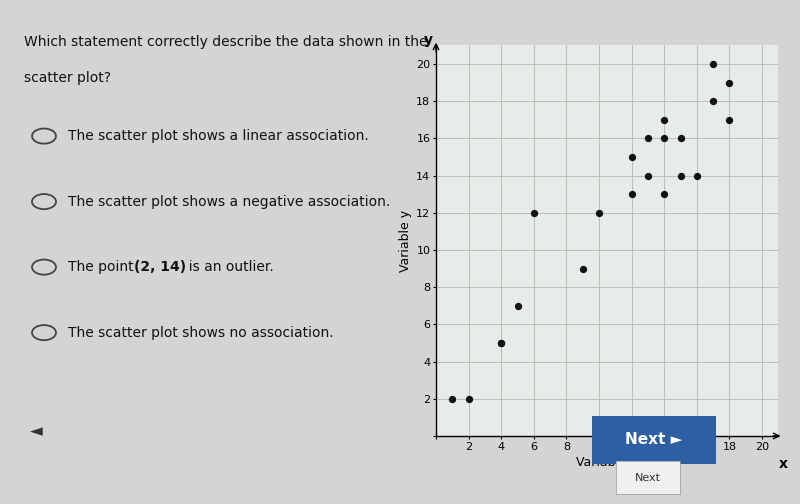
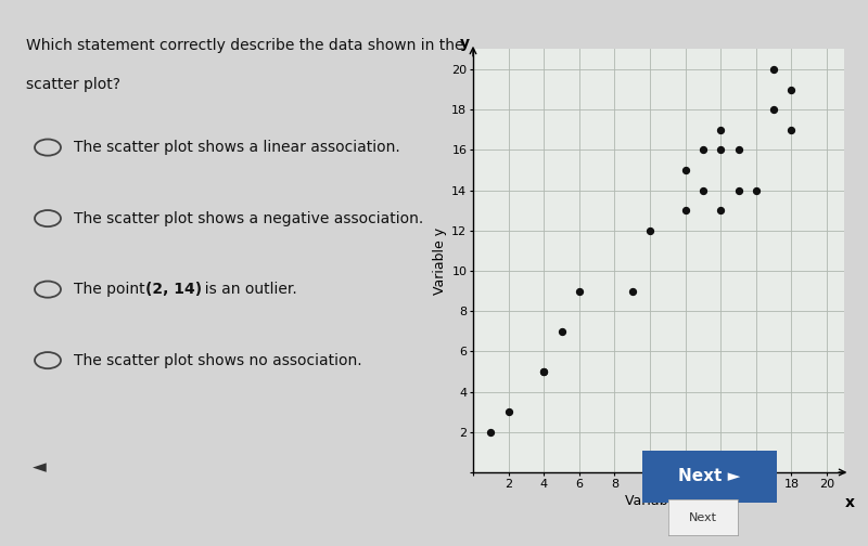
2: 2 -> 3
6: 12 -> 9
